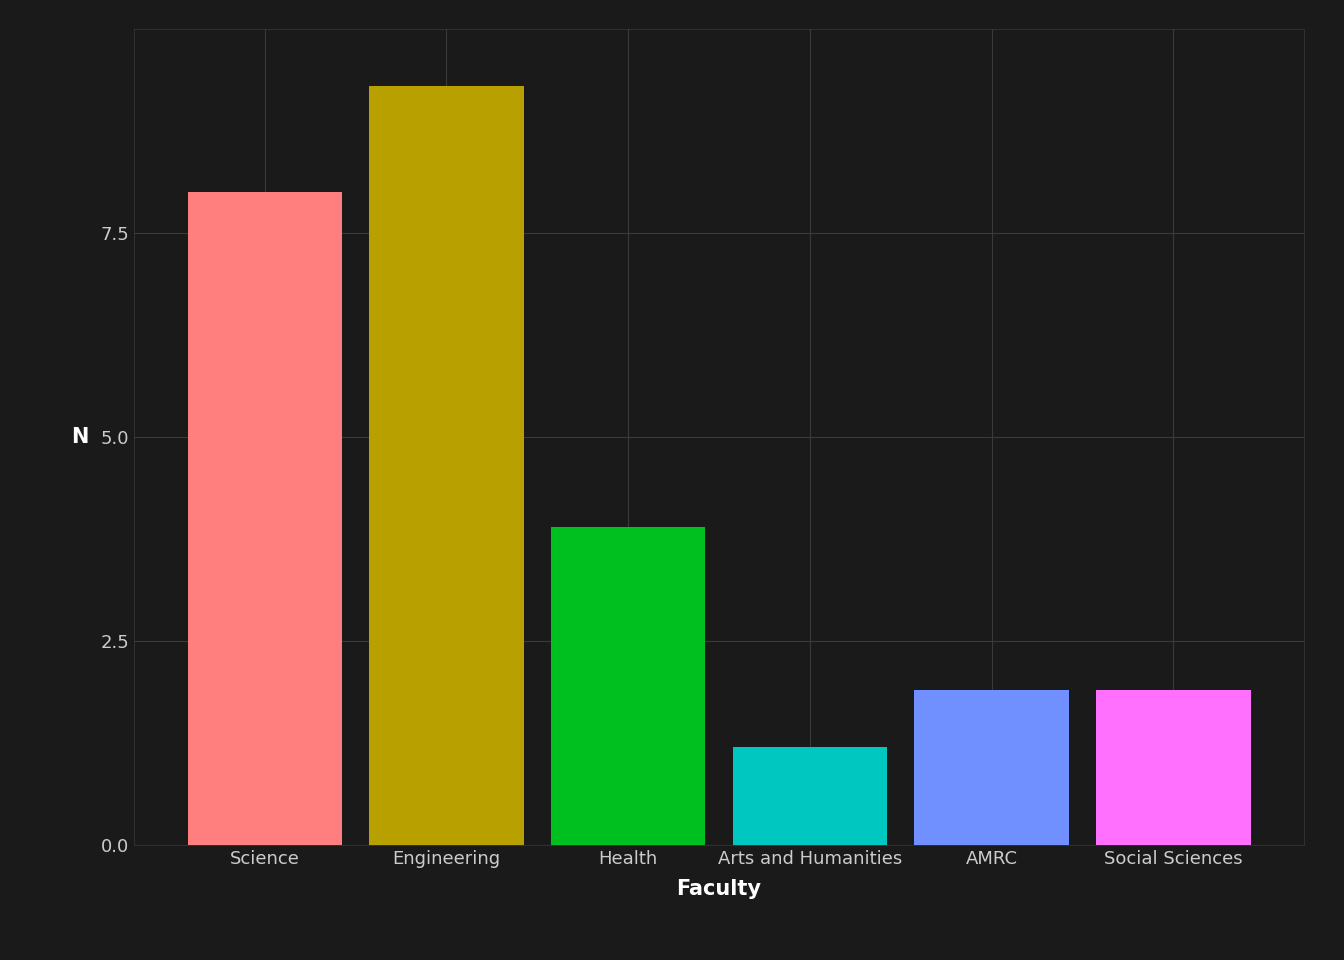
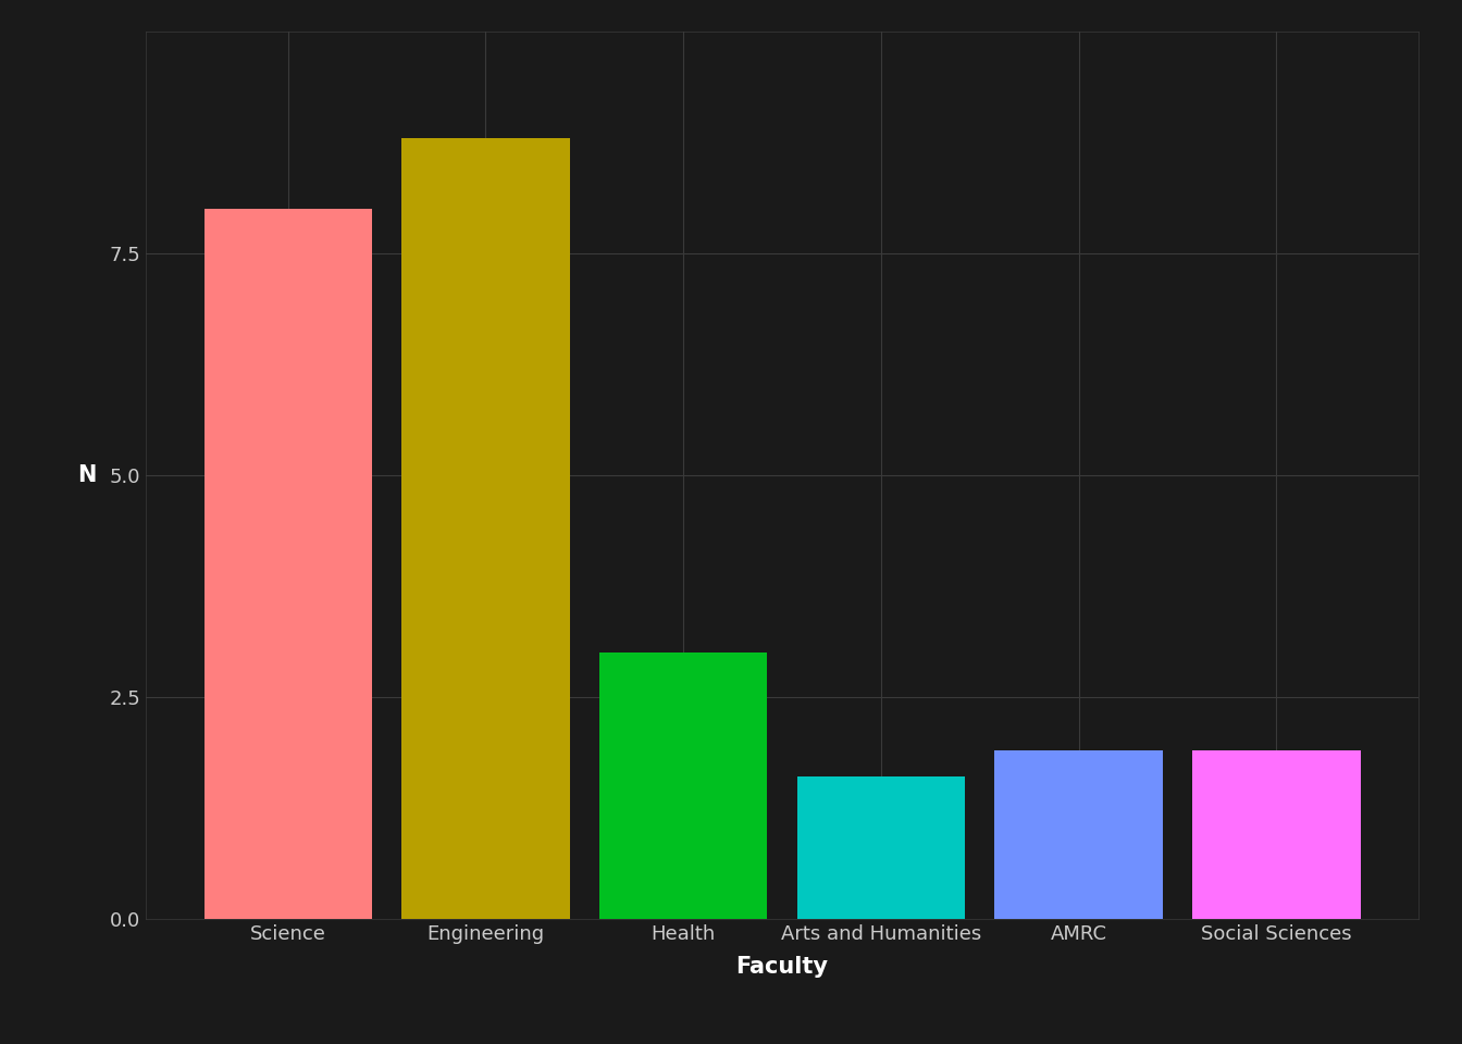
Engineering: 9.3 -> 8.8
Health: 3.9 -> 3.0
Arts and Humanities: 1.2 -> 1.6
